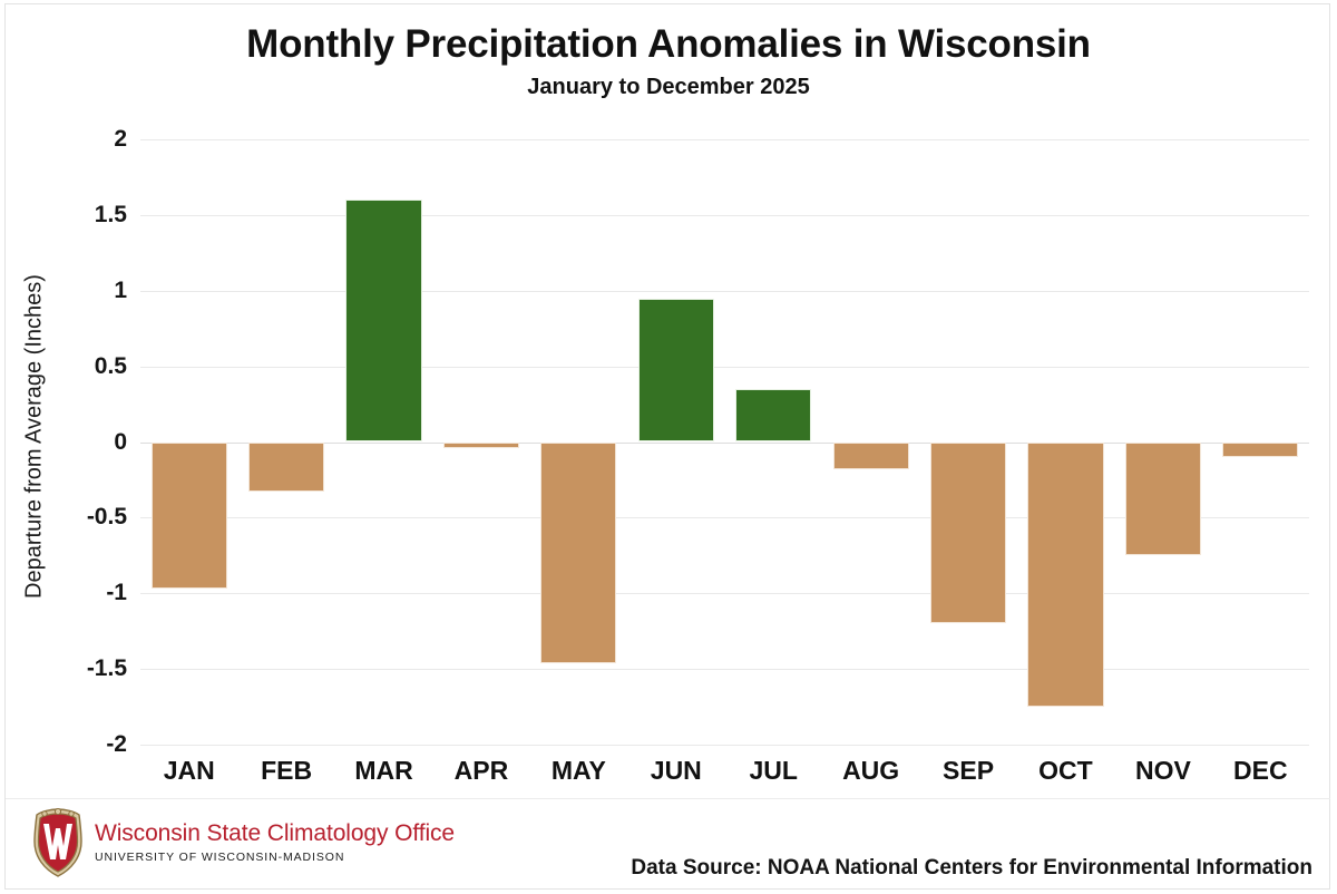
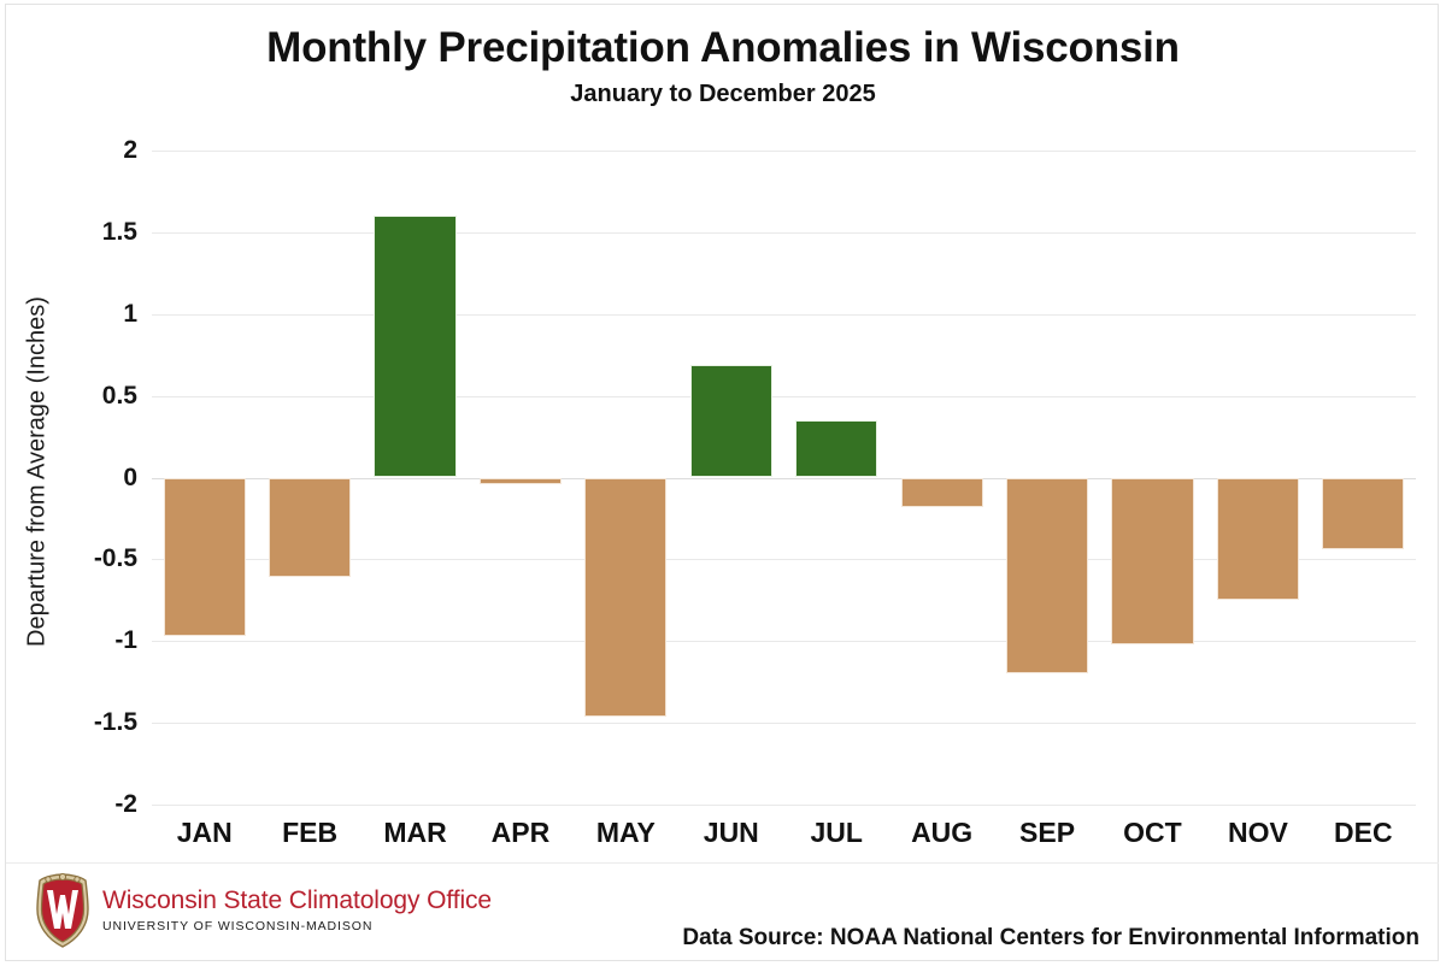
FEB: -0.33 -> -0.61
JUN: 0.95 -> 0.69
OCT: -1.75 -> -1.02
DEC: -0.10 -> -0.44
